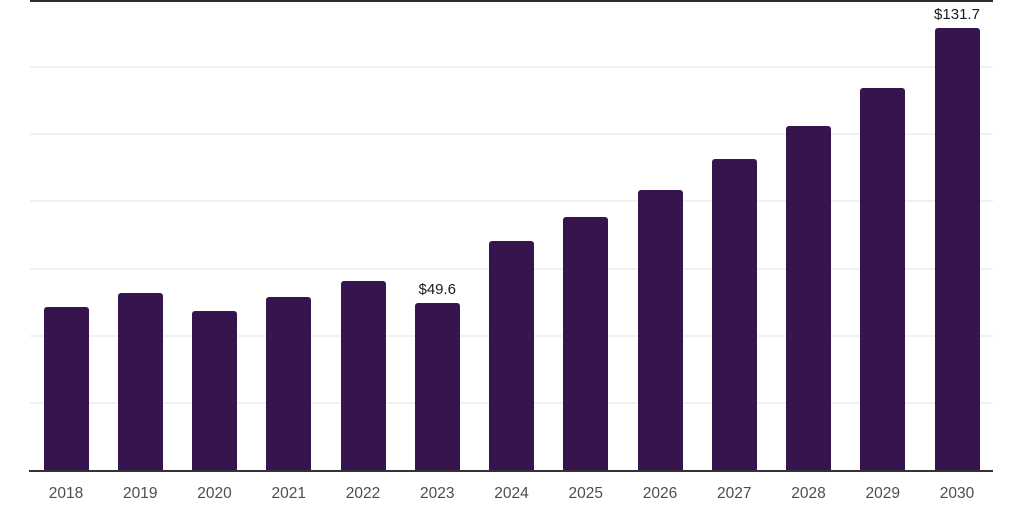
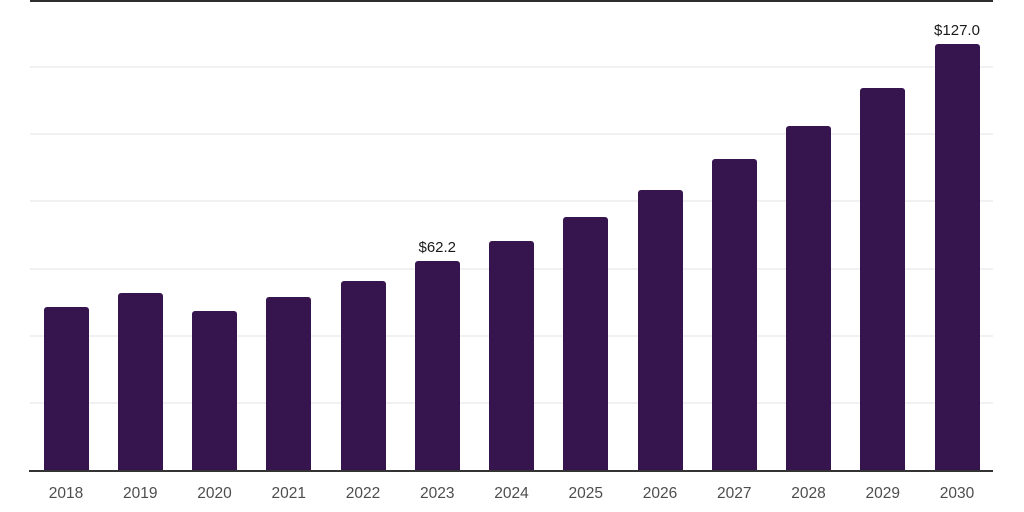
2023: $49.6 -> $62.2
2030: $131.7 -> $127.0
